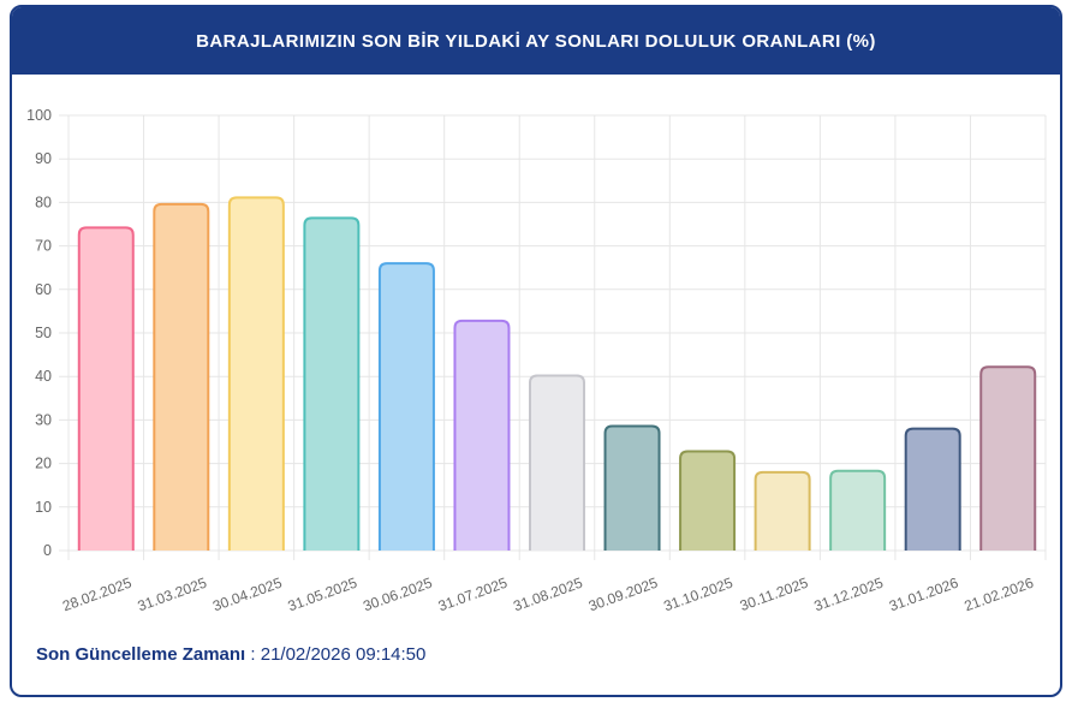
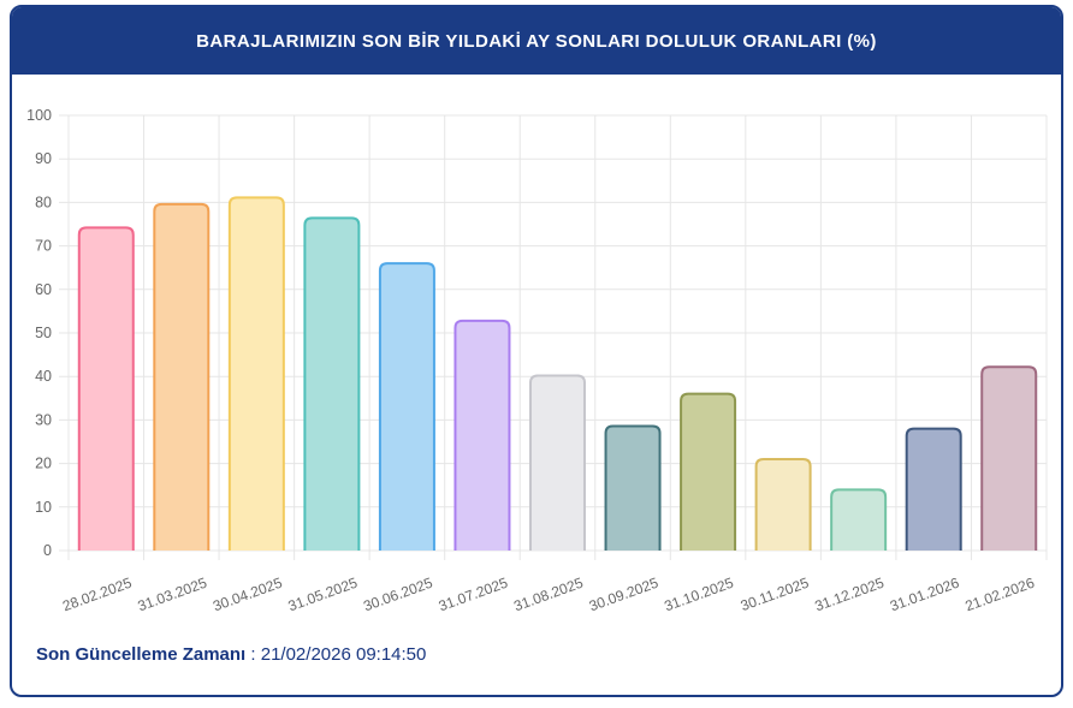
31.10.2025: 23 -> 36
30.11.2025: 18 -> 21
31.12.2025: 18 -> 14
